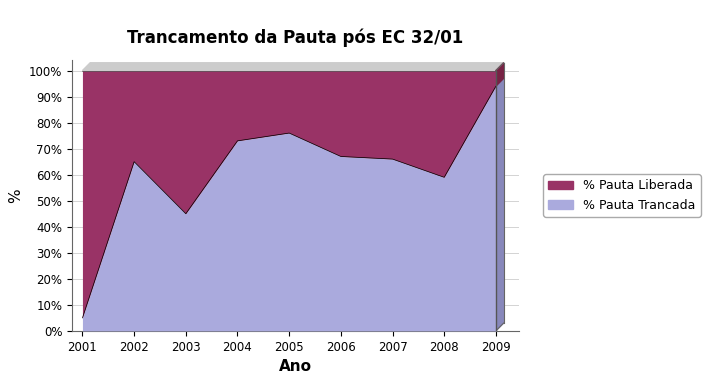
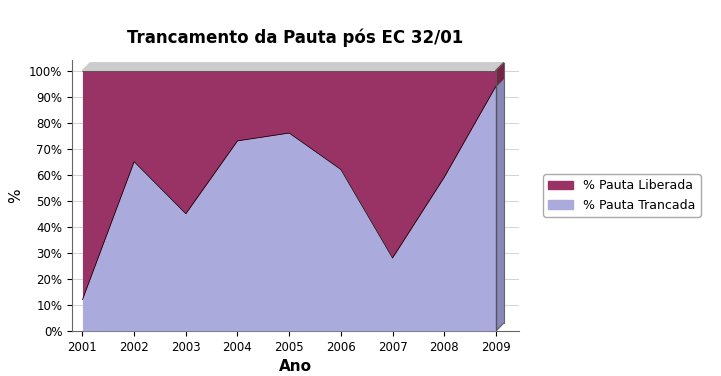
2001: 5% -> 12%
2006: 67% -> 62%
2007: 66% -> 28%
